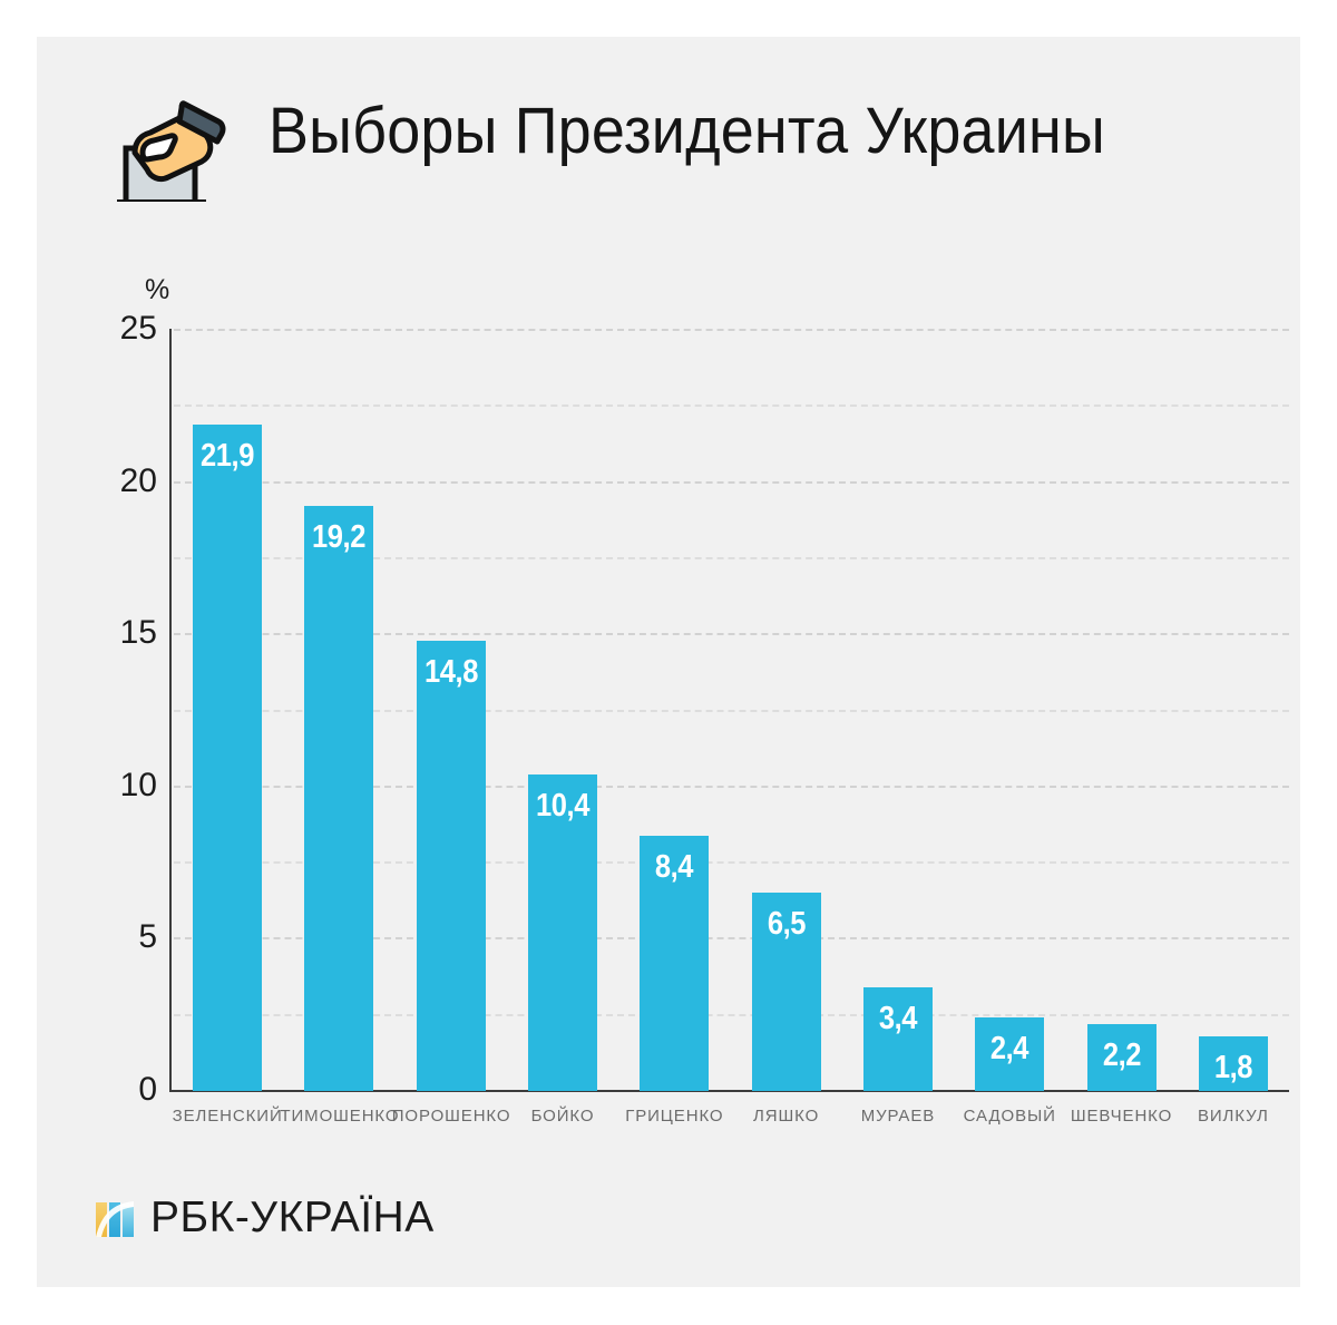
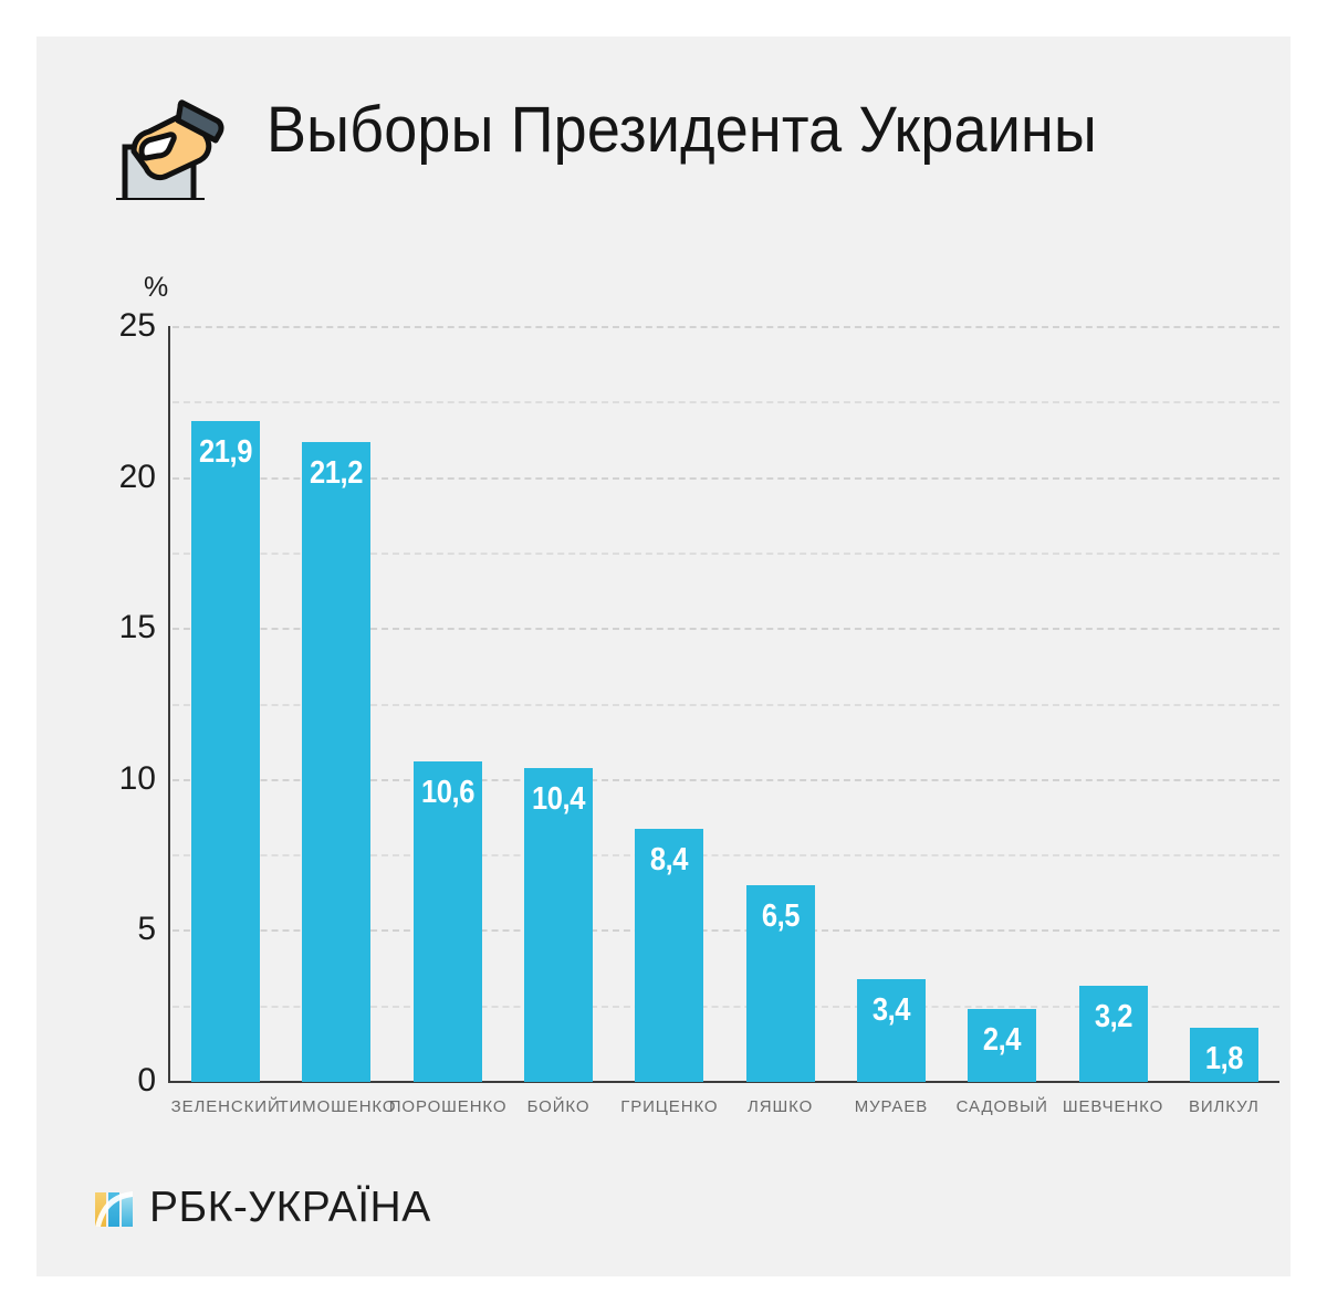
ТИМОШЕНКО: 19,2 -> 21,2
ПОРОШЕНКО: 14,8 -> 10,6
ШЕВЧЕНКО: 2,2 -> 3,2
